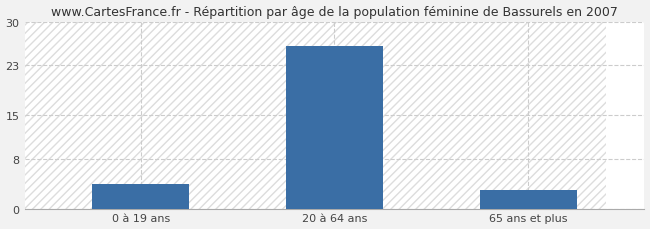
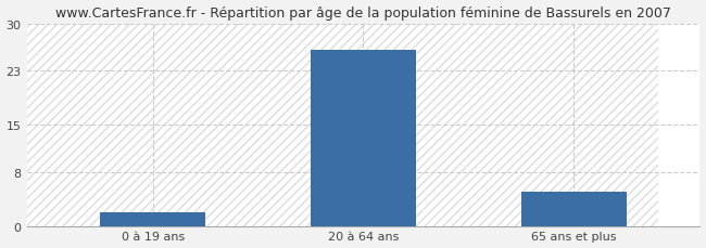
0 à 19 ans: 4 -> 2
65 ans et plus: 3 -> 5
